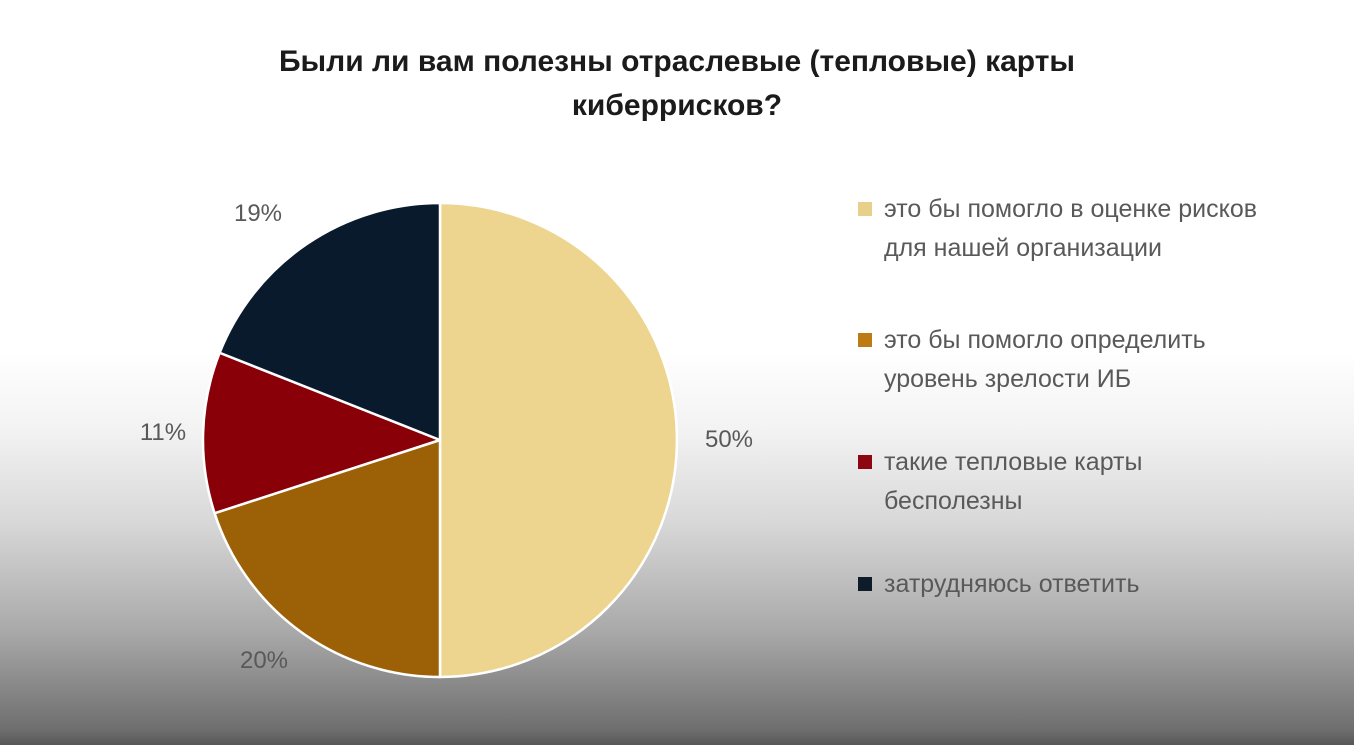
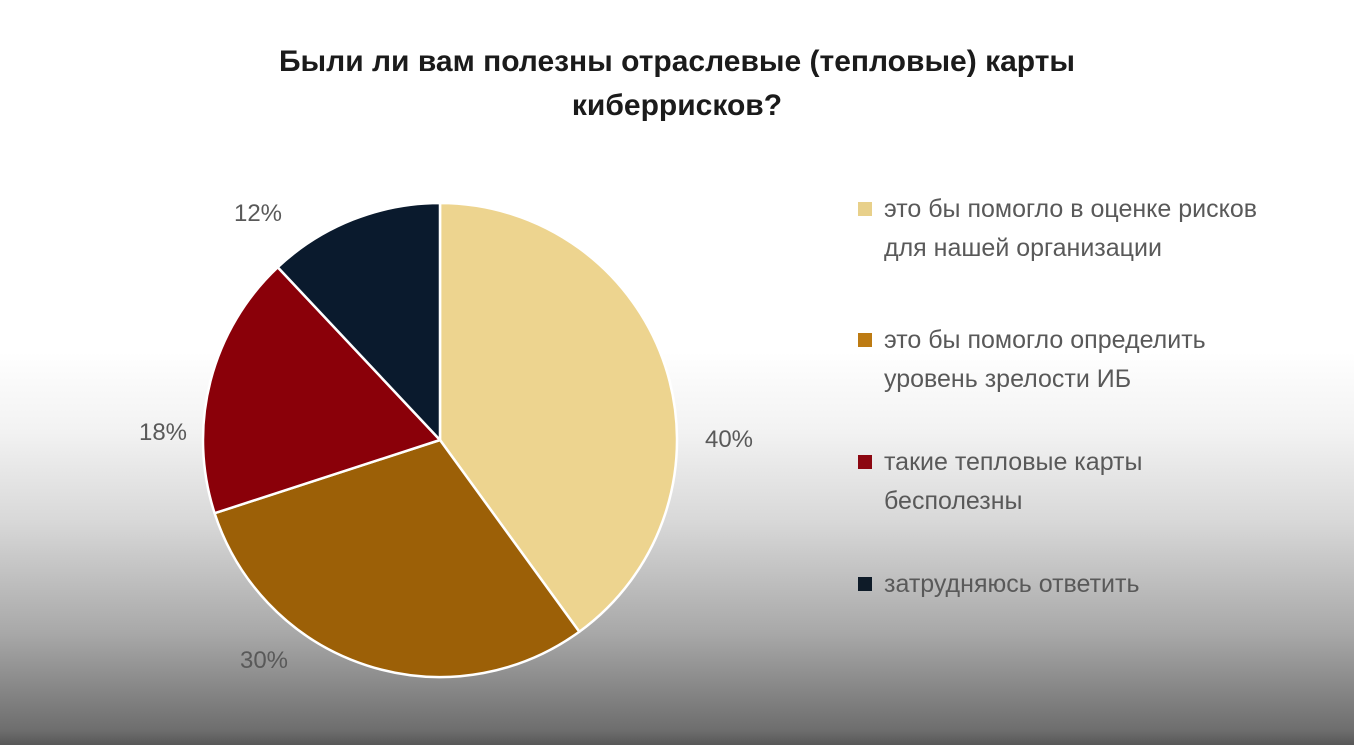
это бы помогло в оценке рисков для нашей организации: 50% -> 40%
это бы помогло определить уровень зрелости ИБ: 20% -> 30%
такие тепловые карты бесполезны: 11% -> 18%
затрудняюсь ответить: 19% -> 12%
